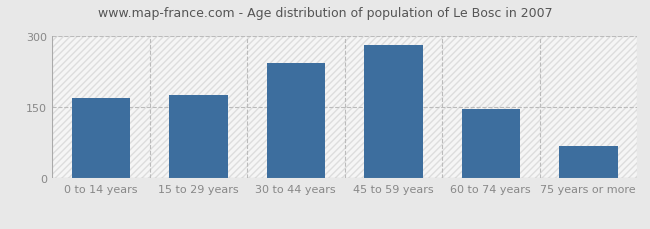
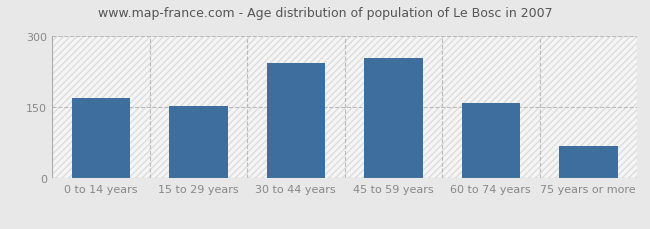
15 to 29 years: 175 -> 152
45 to 59 years: 280 -> 253
60 to 74 years: 145 -> 158
